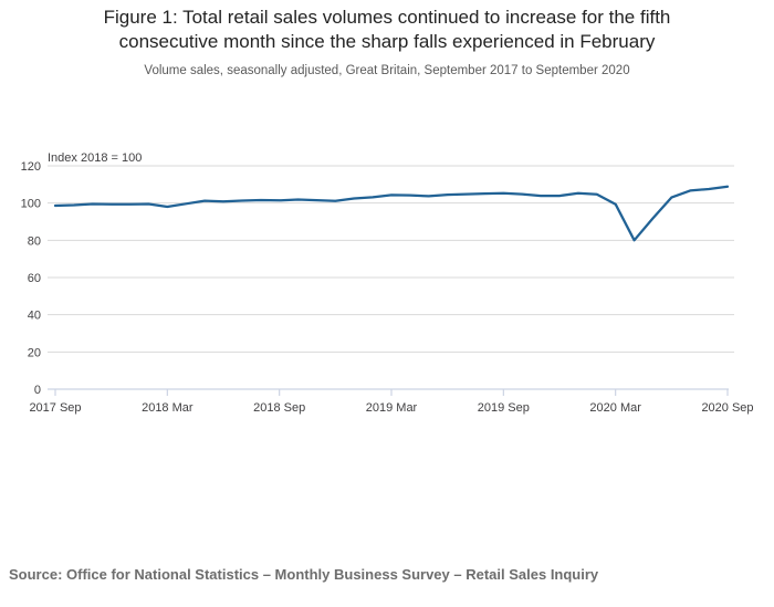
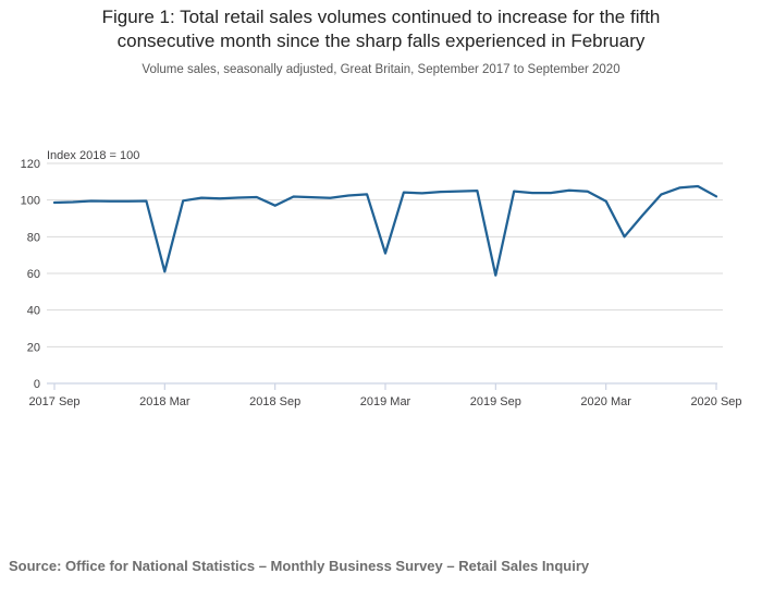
2018 Mar: 98 -> 61
2018 Sep: 101 -> 97
2019 Mar: 104 -> 71
2019 Sep: 105 -> 59
2020 Sep: 109 -> 102
